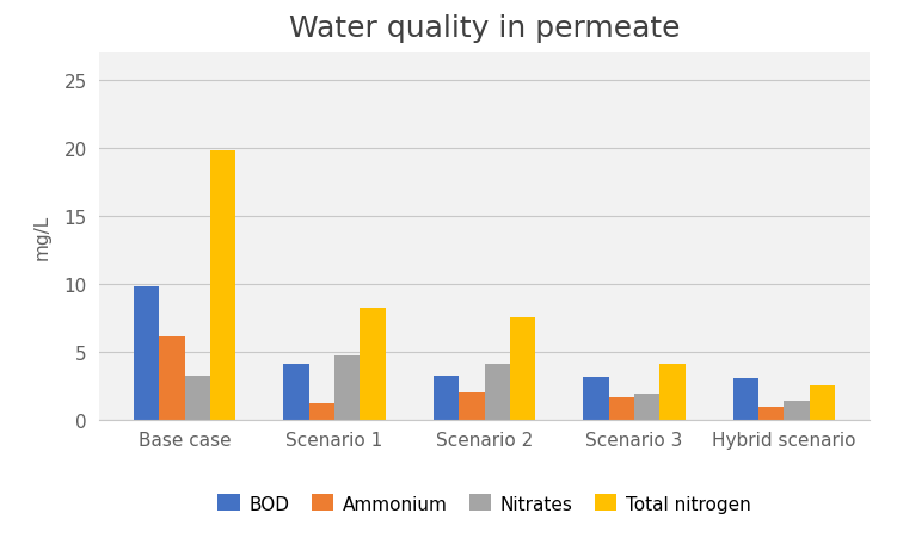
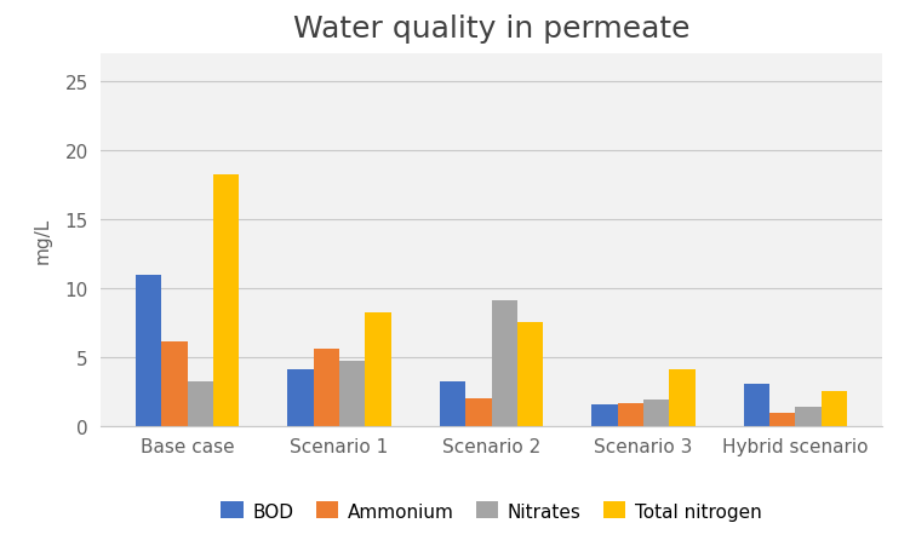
BOD/Base case: 9.8 -> 10.9
Total nitrogen/Base case: 19.8 -> 18.2
Ammonium/Scenario 1: 1.2 -> 5.6
Nitrates/Scenario 2: 4.1 -> 9.1
BOD/Scenario 3: 3.1 -> 1.5
